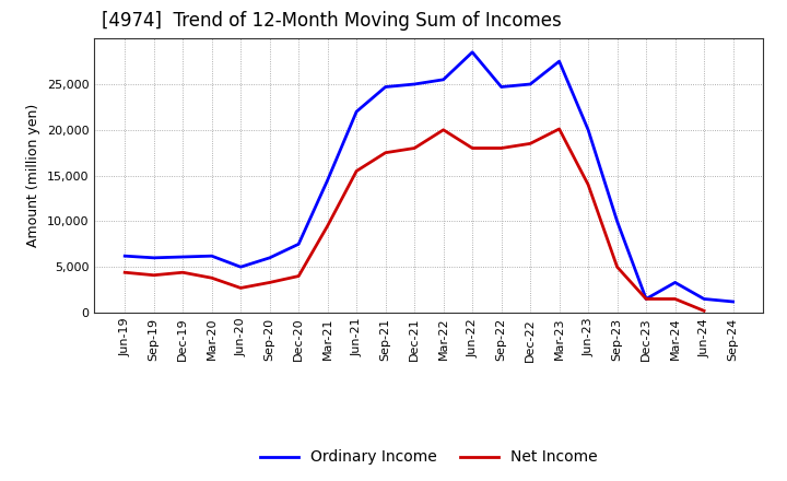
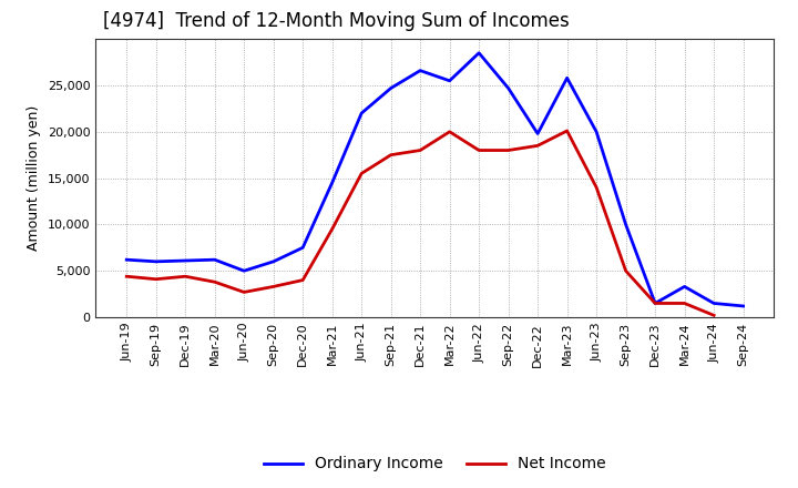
Ordinary Income/Dec-21: 25,000 -> 26,600
Ordinary Income/Dec-22: 25,000 -> 19,800
Ordinary Income/Mar-23: 27,500 -> 25,800
